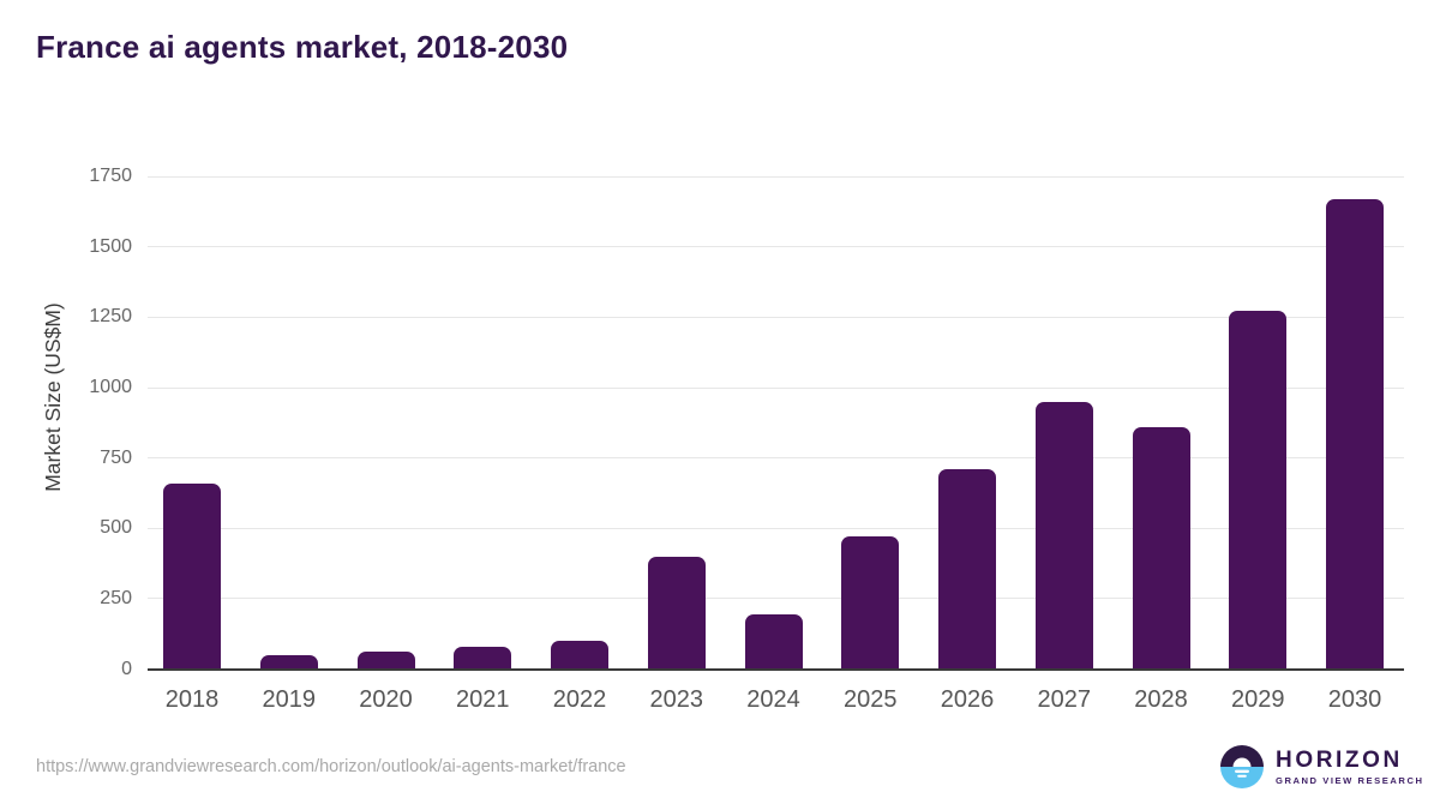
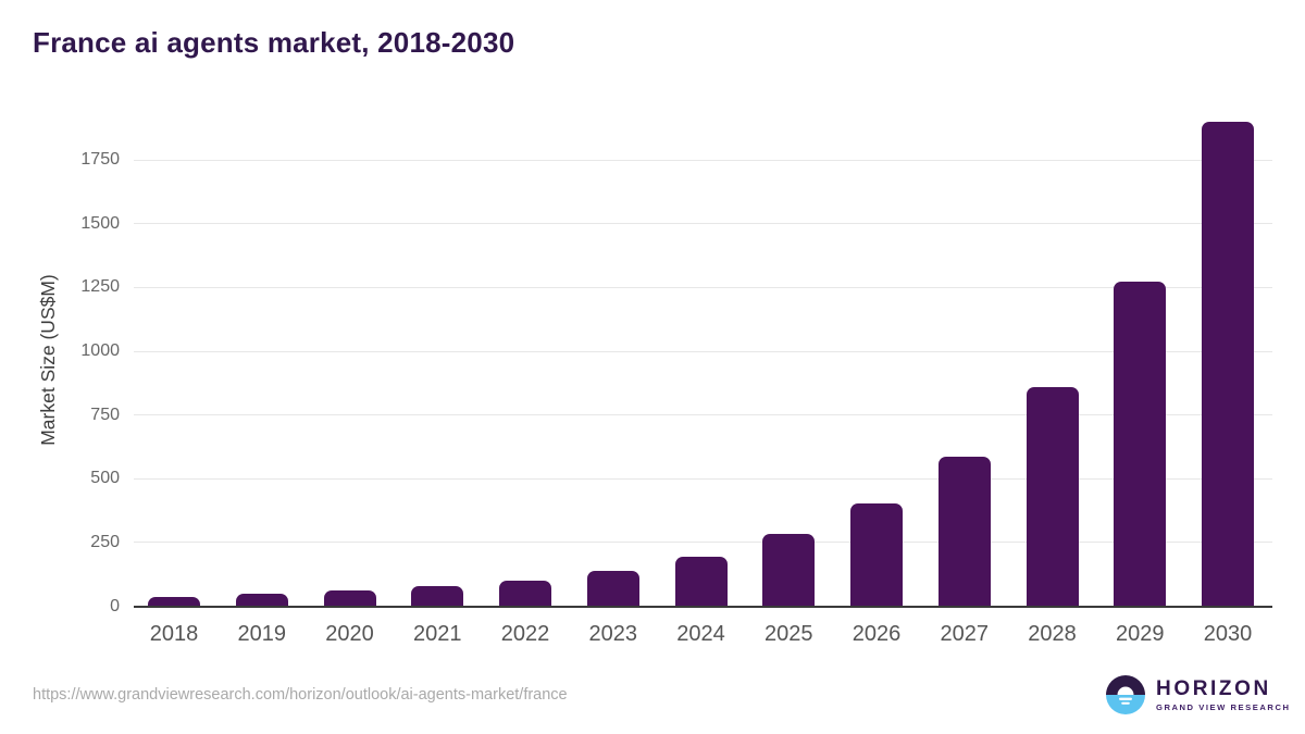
2018: 660 -> 40
2023: 400 -> 140
2025: 470 -> 280
2026: 710 -> 400
2027: 950 -> 580
2030: 1670 -> 1900
